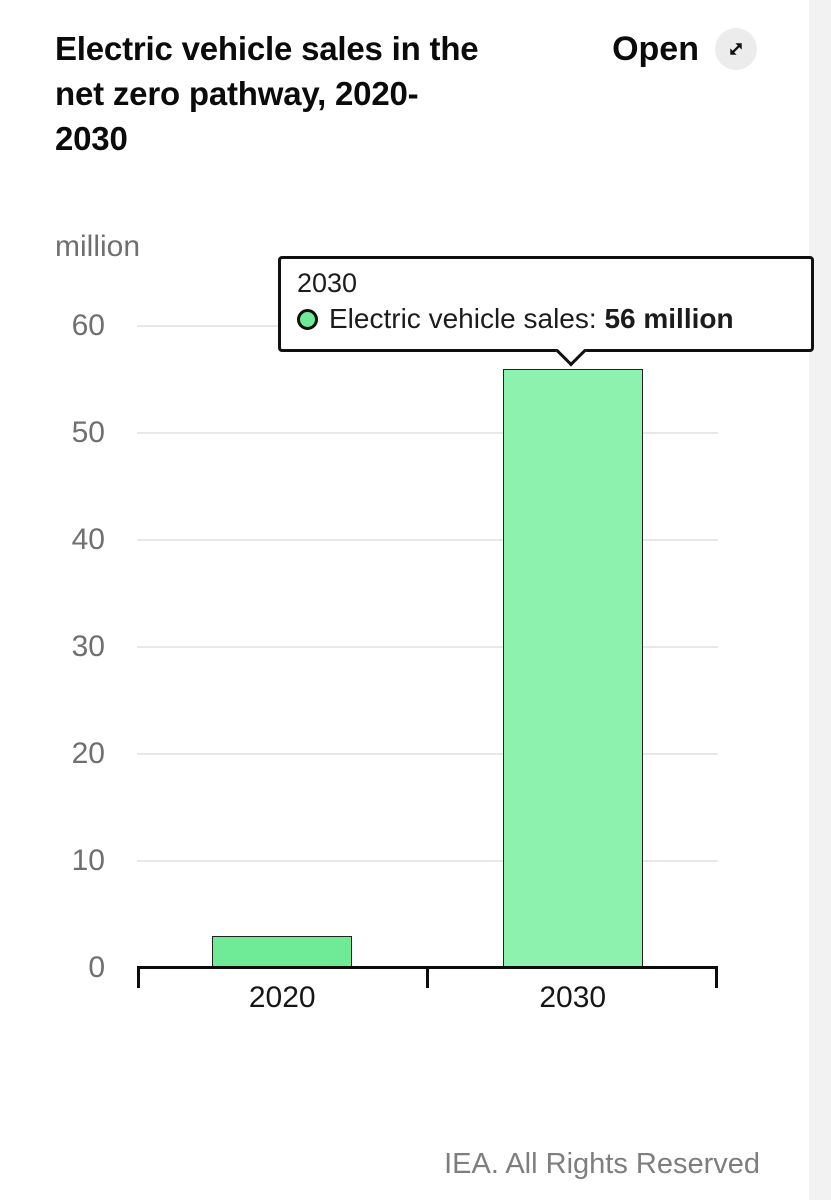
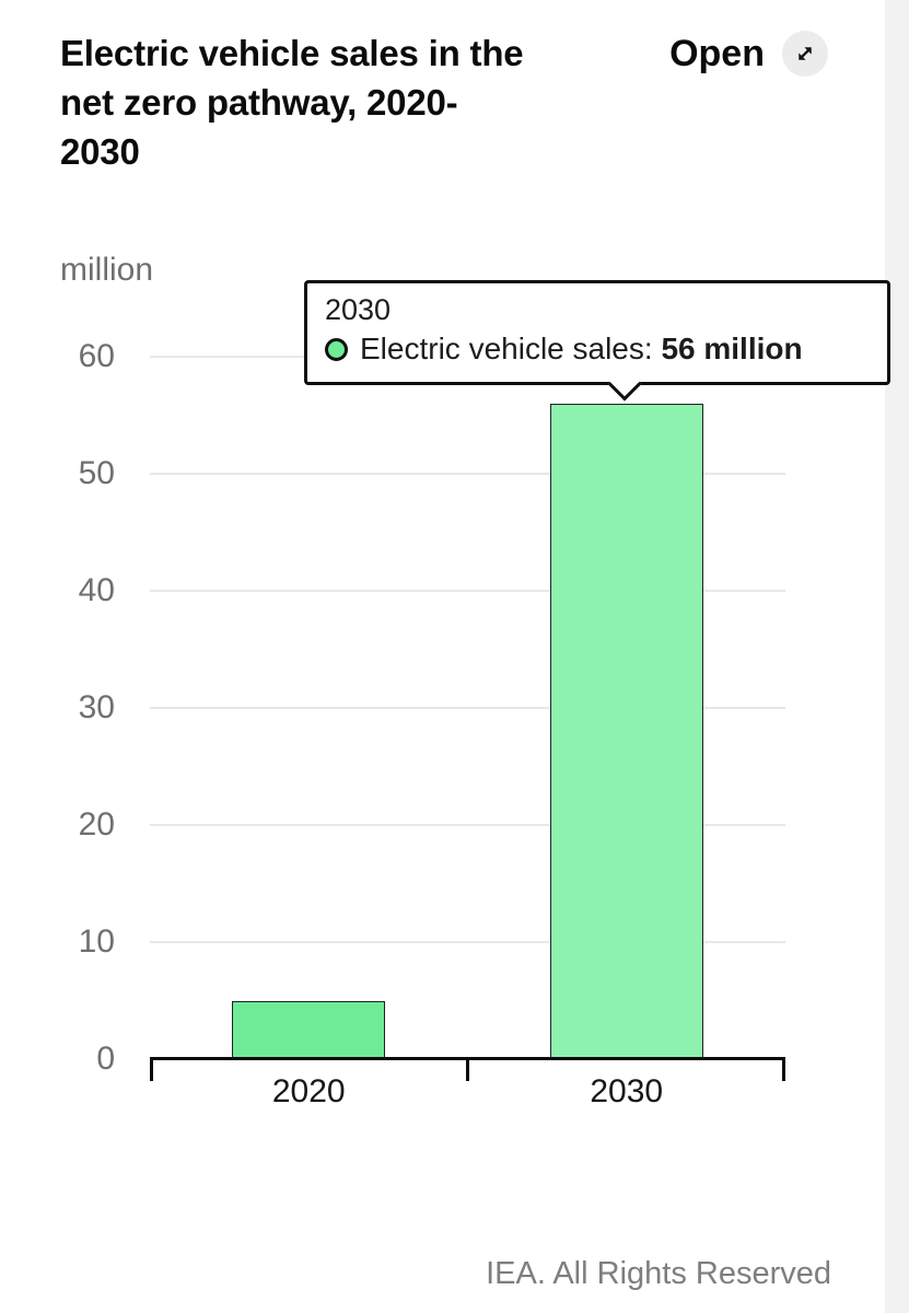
2020: 3 -> 5
